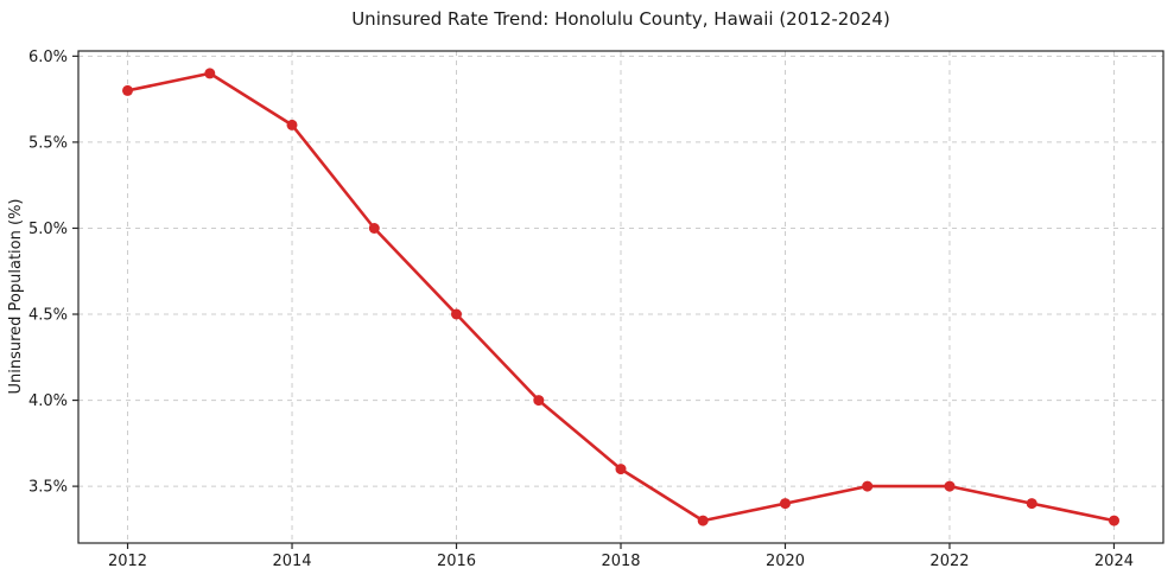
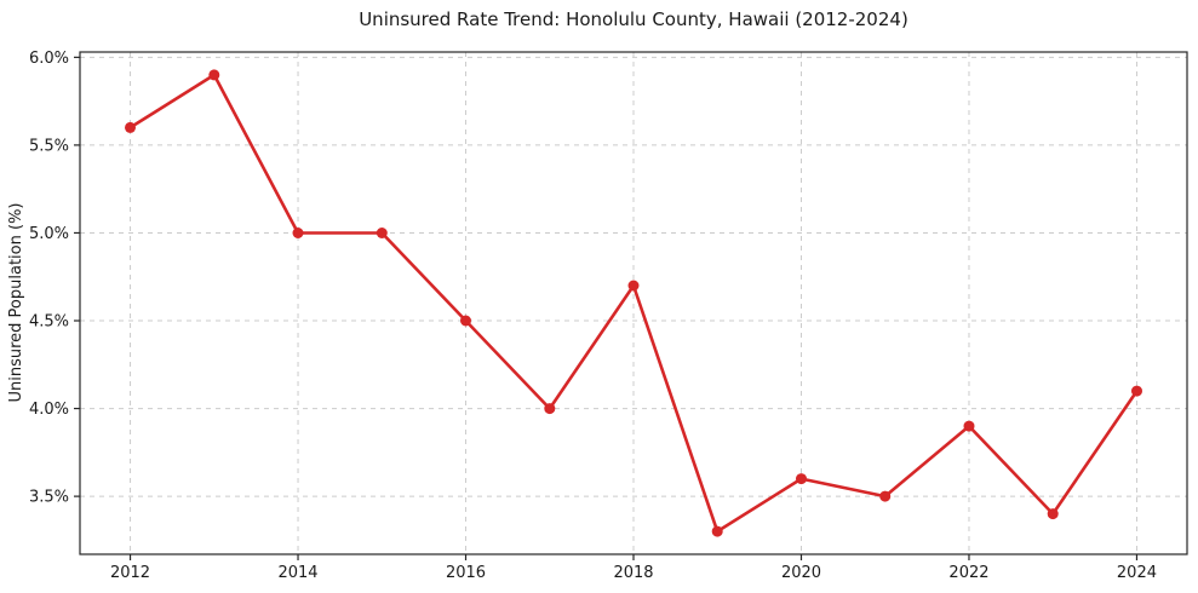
2012: 5.8% -> 5.6%
2014: 5.6% -> 5.0%
2018: 3.6% -> 4.7%
2020: 3.4% -> 3.6%
2022: 3.5% -> 3.9%
2024: 3.3% -> 4.1%
